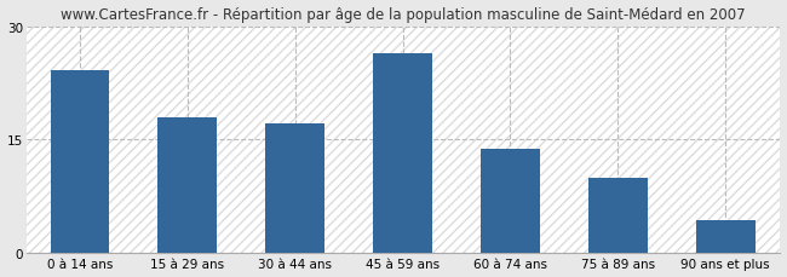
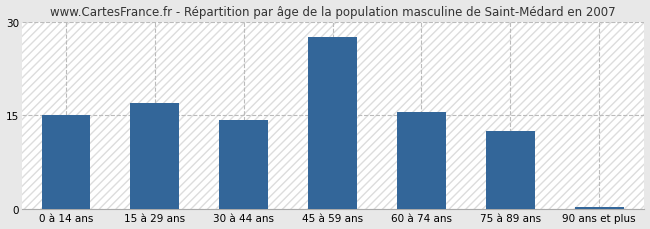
0 à 14 ans: 24.2 -> 15.0
15 à 29 ans: 18.0 -> 17.0
30 à 44 ans: 17.2 -> 14.3
45 à 59 ans: 26.4 -> 27.5
60 à 74 ans: 13.8 -> 15.5
75 à 89 ans: 10.0 -> 12.5
90 ans et plus: 4.4 -> 0.3
